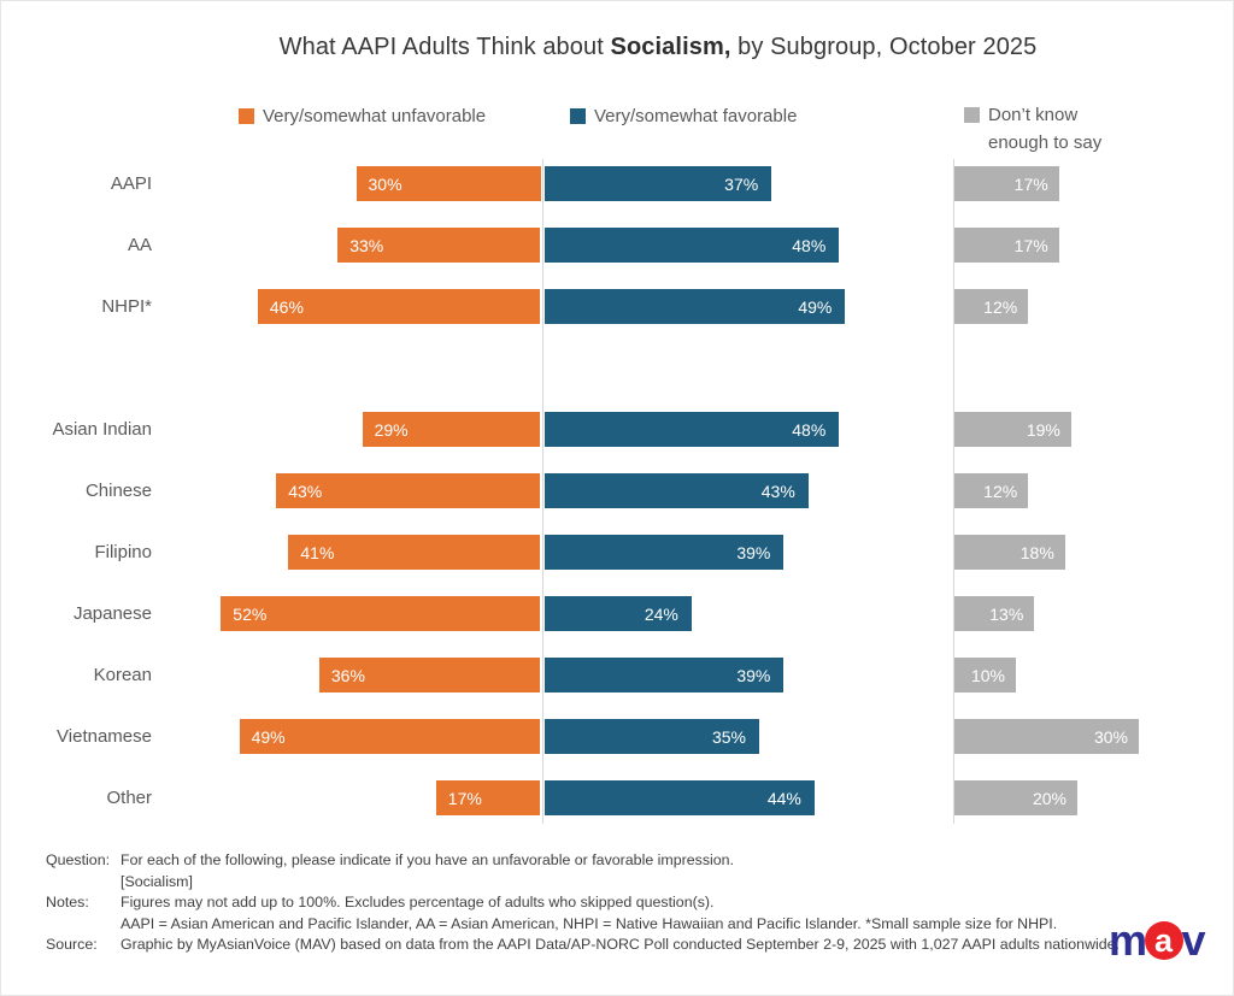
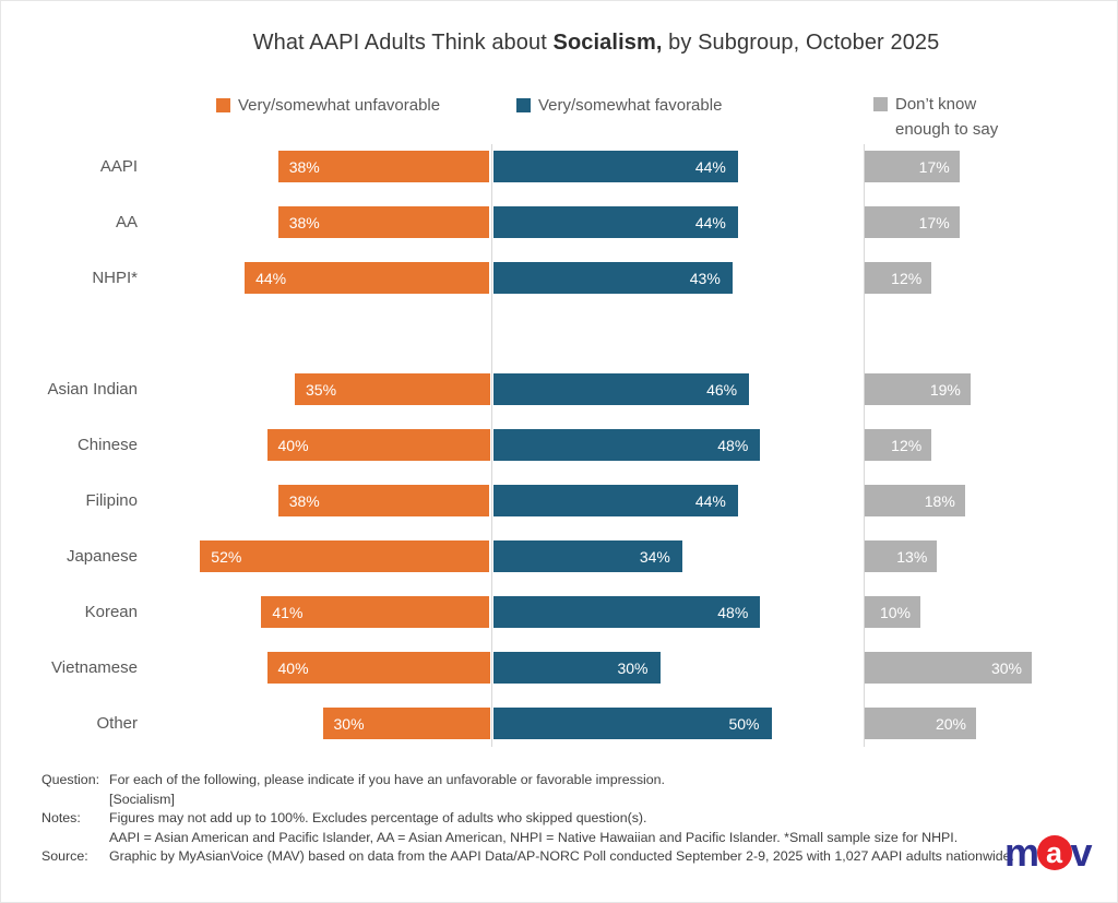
Very/somewhat unfavorable/AAPI: 30% -> 38%
Very/somewhat favorable/AAPI: 37% -> 44%
Very/somewhat unfavorable/AA: 33% -> 38%
Very/somewhat favorable/AA: 48% -> 44%
Very/somewhat unfavorable/NHPI*: 46% -> 44%
Very/somewhat favorable/NHPI*: 49% -> 43%
Very/somewhat unfavorable/Asian Indian: 29% -> 35%
Very/somewhat favorable/Asian Indian: 48% -> 46%
Very/somewhat unfavorable/Chinese: 43% -> 40%
Very/somewhat favorable/Chinese: 43% -> 48%
Very/somewhat unfavorable/Filipino: 41% -> 38%
Very/somewhat favorable/Filipino: 39% -> 44%
Very/somewhat favorable/Japanese: 24% -> 34%
Very/somewhat unfavorable/Korean: 36% -> 41%
Very/somewhat favorable/Korean: 39% -> 48%
Very/somewhat unfavorable/Vietnamese: 49% -> 40%
Very/somewhat favorable/Vietnamese: 35% -> 30%
Very/somewhat unfavorable/Other: 17% -> 30%
Very/somewhat favorable/Other: 44% -> 50%
